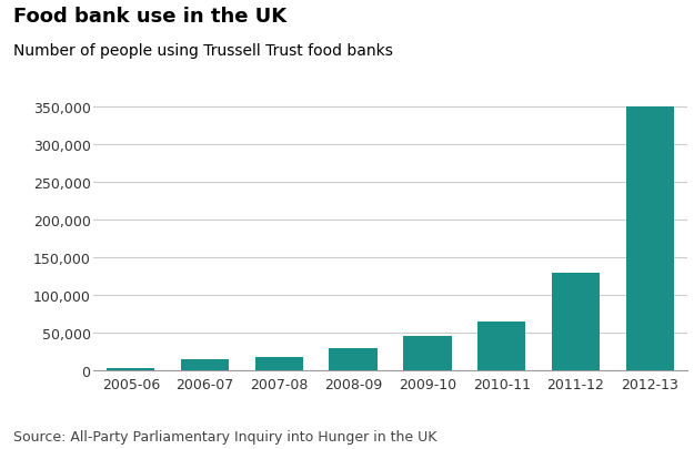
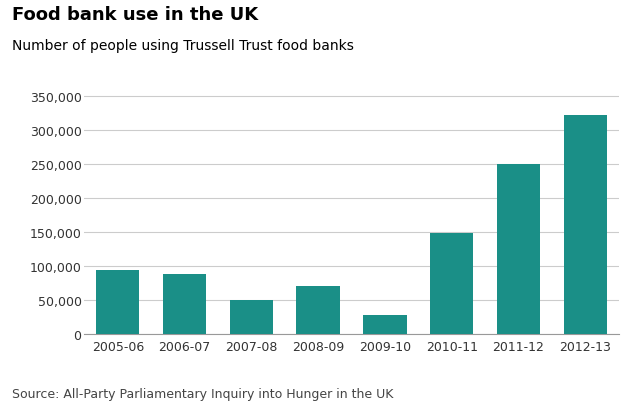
2005-06: 3,000 -> 94,000
2006-07: 14,000 -> 88,000
2007-08: 17,000 -> 50,000
2008-09: 30,000 -> 70,000
2009-10: 46,000 -> 28,000
2010-11: 65,000 -> 148,000
2011-12: 130,000 -> 250,000
2012-13: 350,000 -> 322,000
